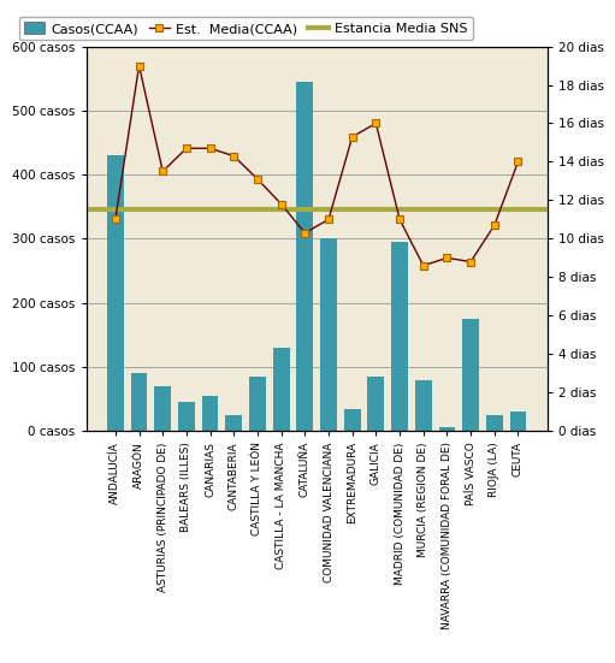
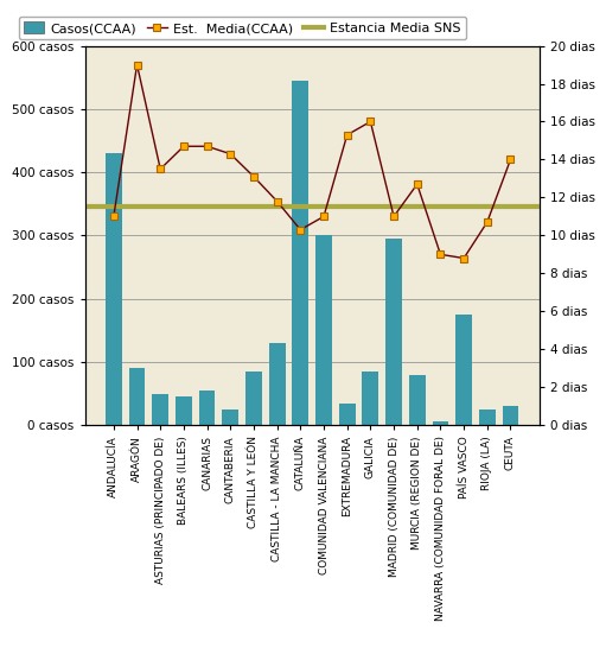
Casos(CCAA)/ASTURIAS (PRINCIPADO DE): 70 casos -> 50 casos
Est. Media(CCAA)/MURCIA (REGION DE): 8.6 dias -> 12.7 dias
